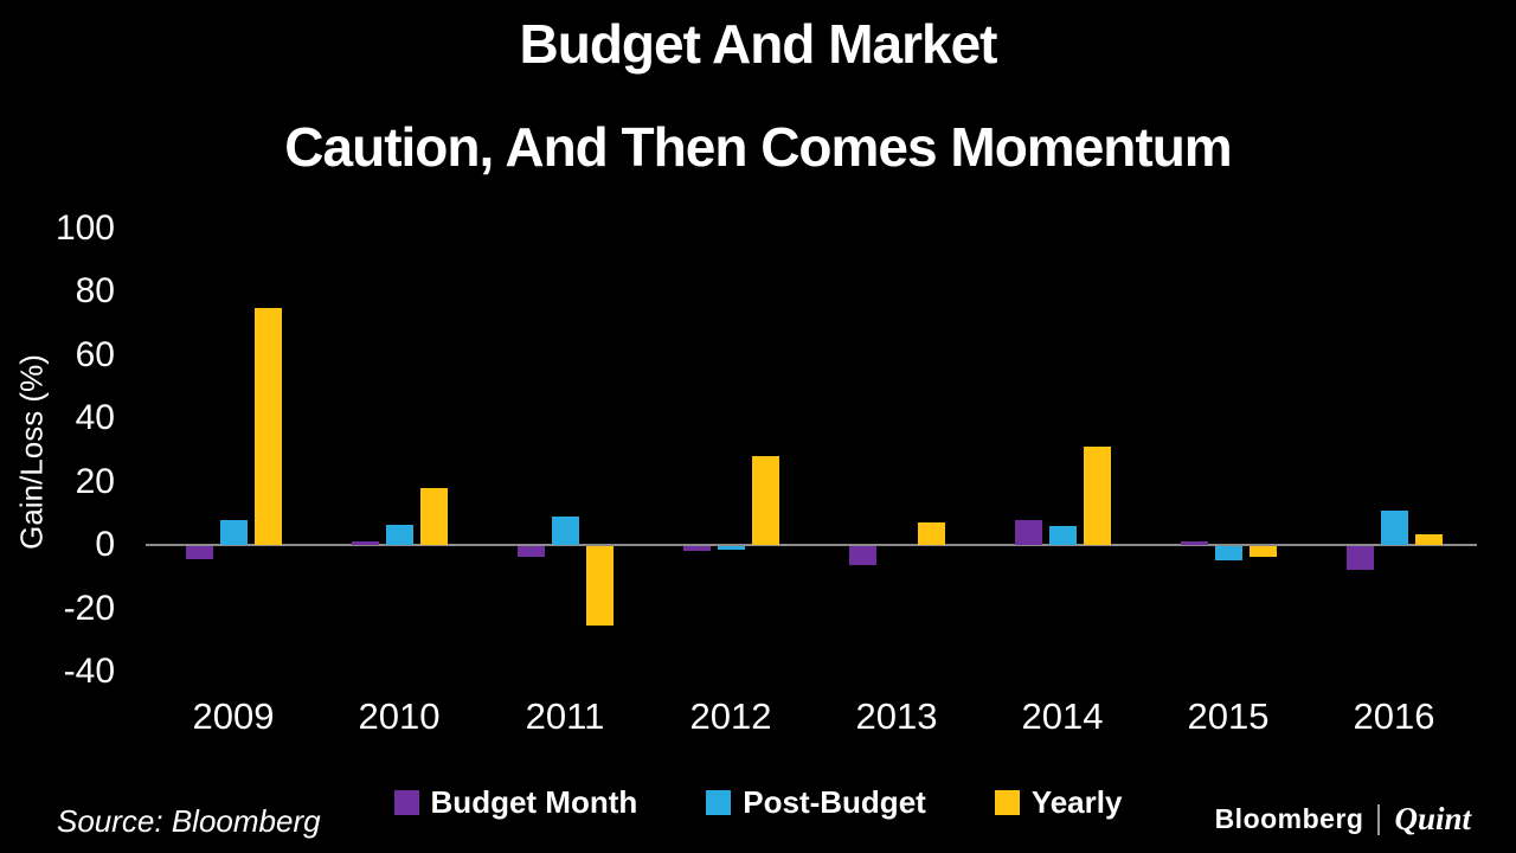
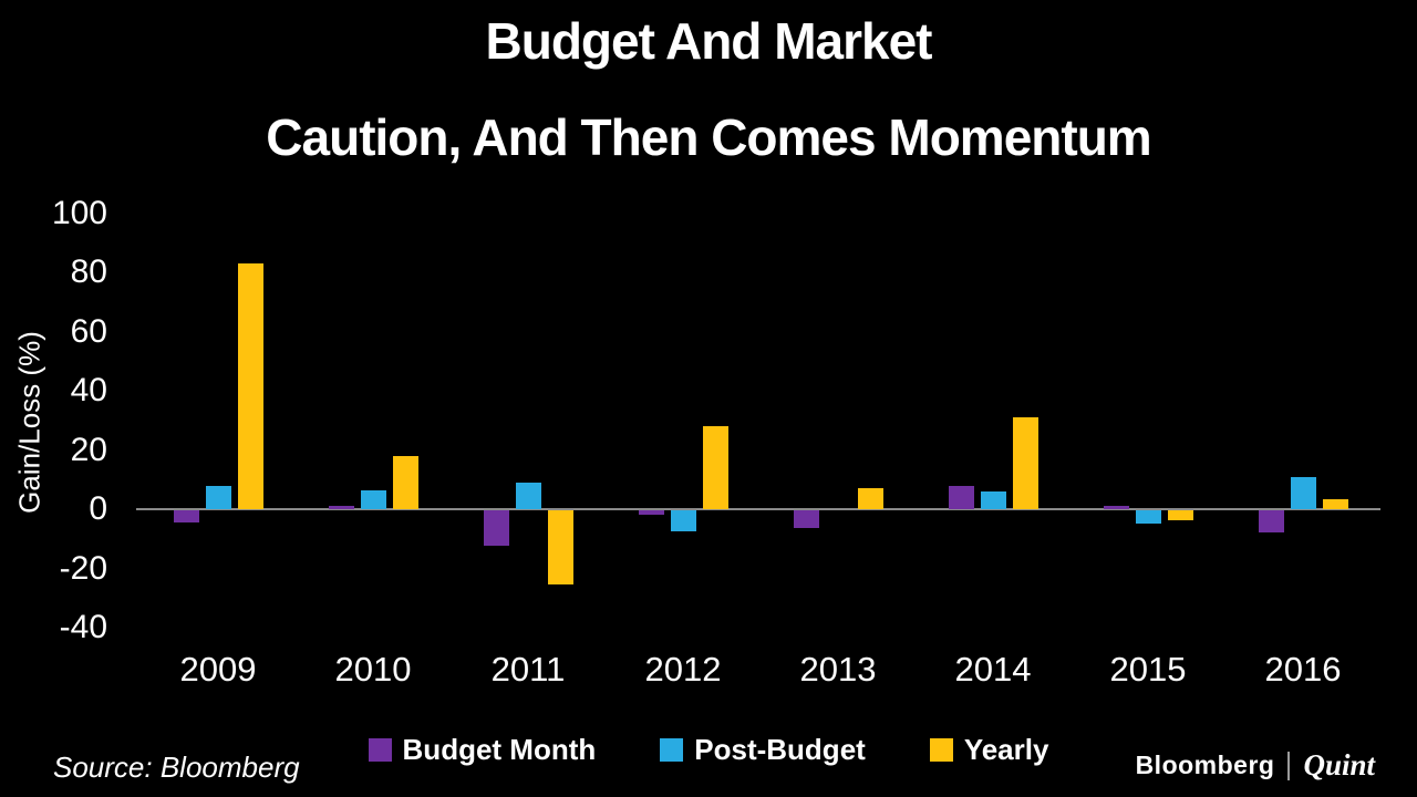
Yearly/2009: 75 -> 83
Budget Month/2011: -4 -> -12
Post-Budget/2012: -1 -> -7
